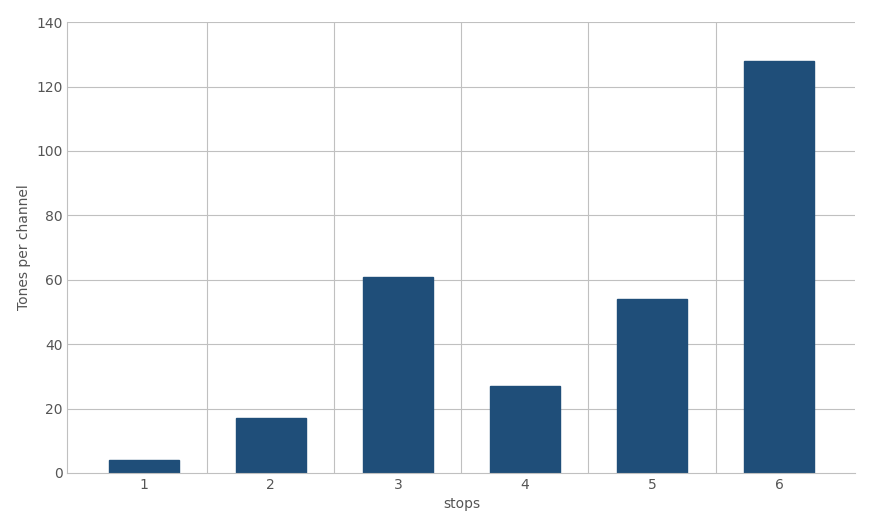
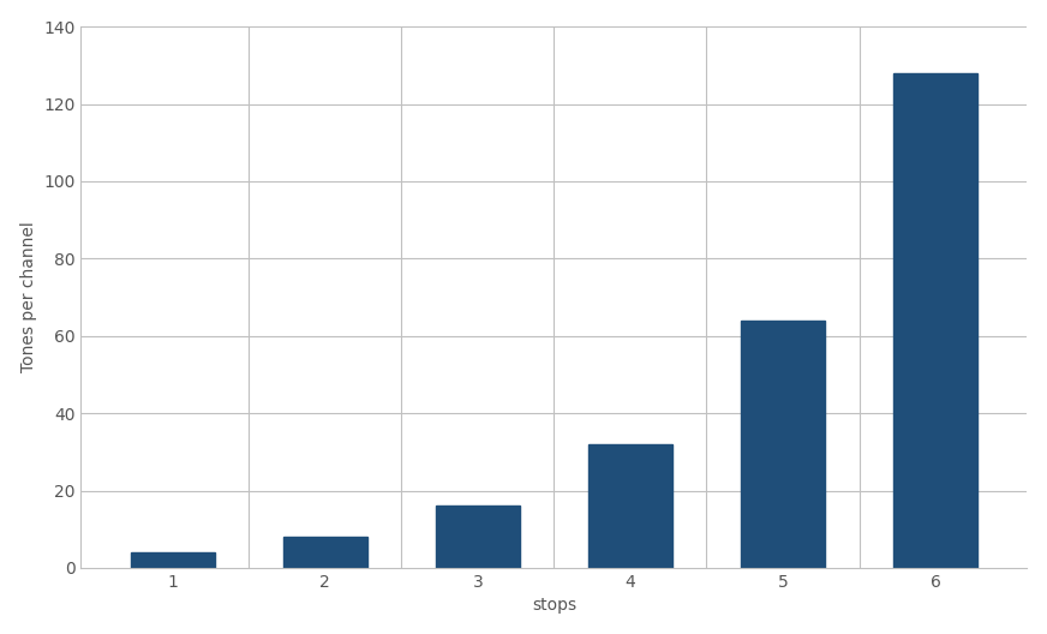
2: 17 -> 8
3: 61 -> 16
4: 27 -> 32
5: 54 -> 64
